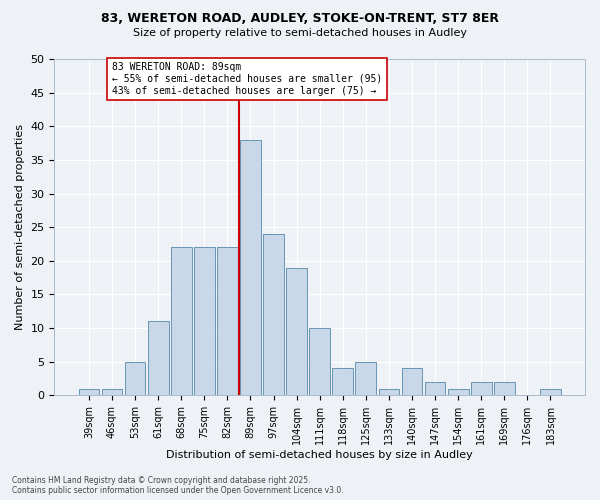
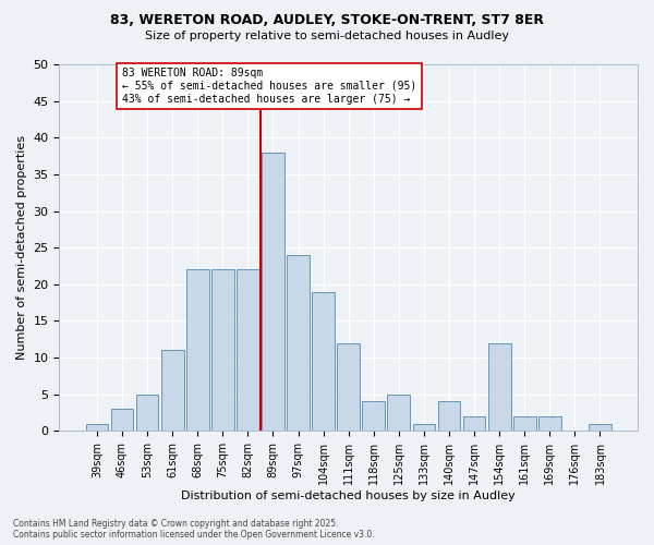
46sqm: 1 -> 3
111sqm: 10 -> 12
154sqm: 1 -> 12
